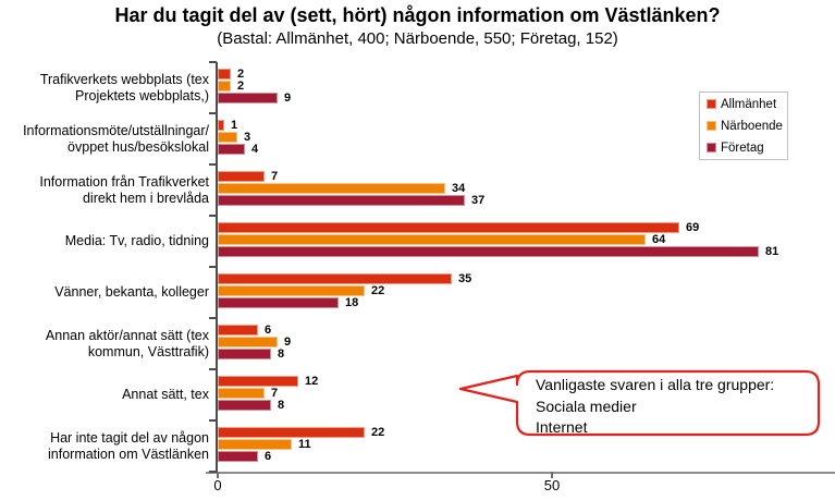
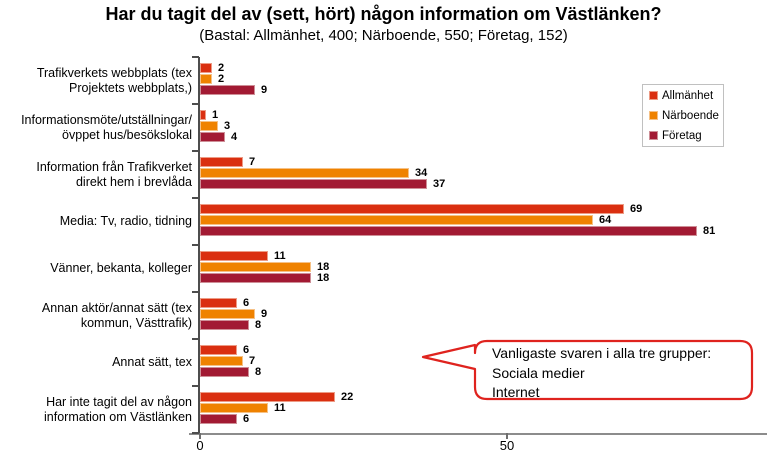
Allmänhet/Vänner, bekanta, kolleger: 35 -> 11
Närboende/Vänner, bekanta, kolleger: 22 -> 18
Allmänhet/Annat sätt, tex: 12 -> 6
